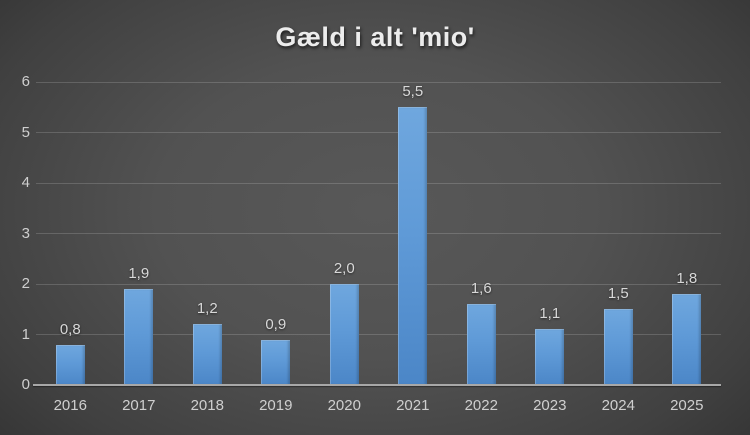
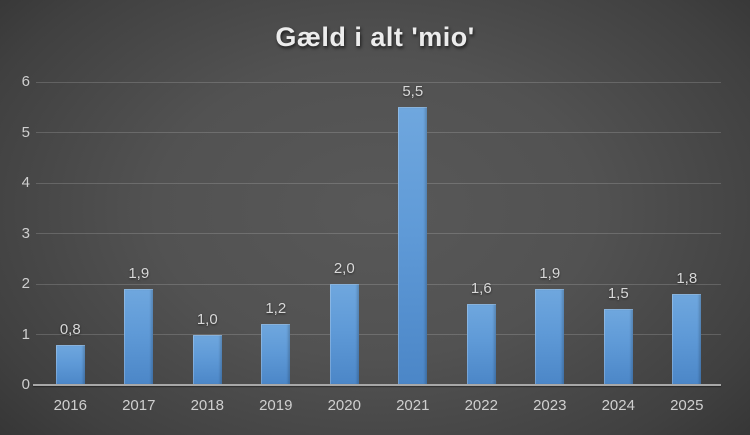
2018: 1,2 -> 1,0
2019: 0,9 -> 1,2
2023: 1,1 -> 1,9
